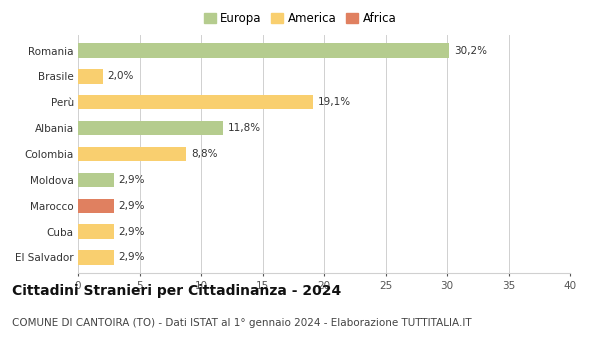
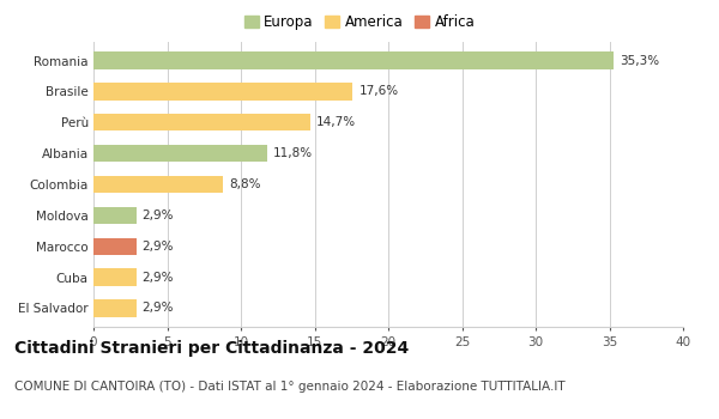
Romania: 30,2% -> 35,3%
Brasile: 2,0% -> 17,6%
Perù: 19,1% -> 14,7%
